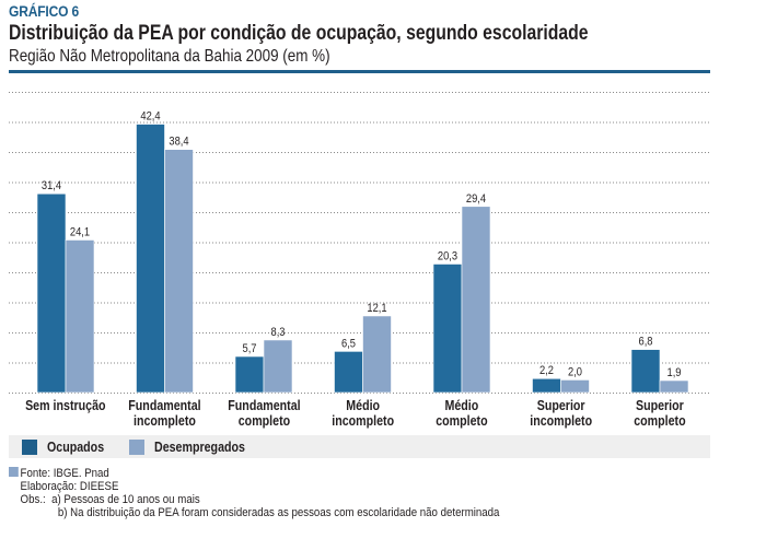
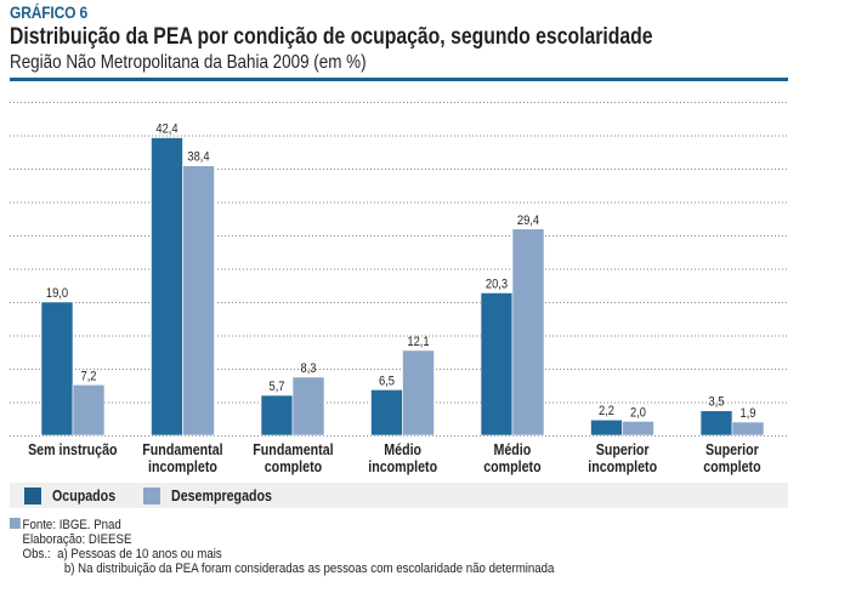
Ocupados/Sem instrução: 31,4 -> 19,0
Desempregados/Sem instrução: 24,1 -> 7,2
Ocupados/Superior completo: 6,8 -> 3,5
